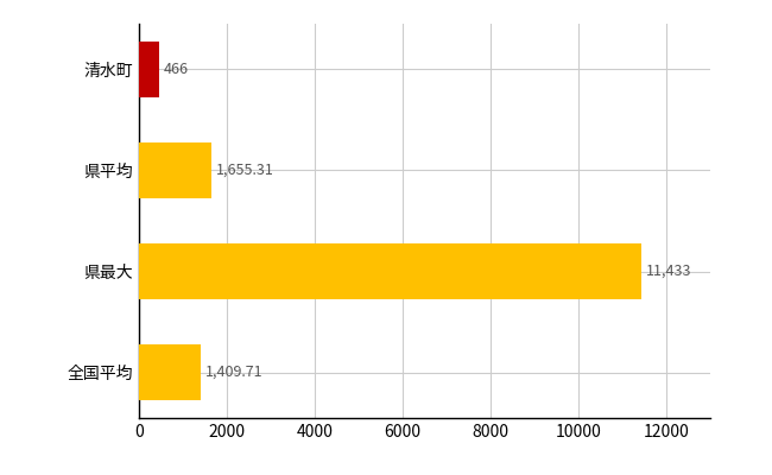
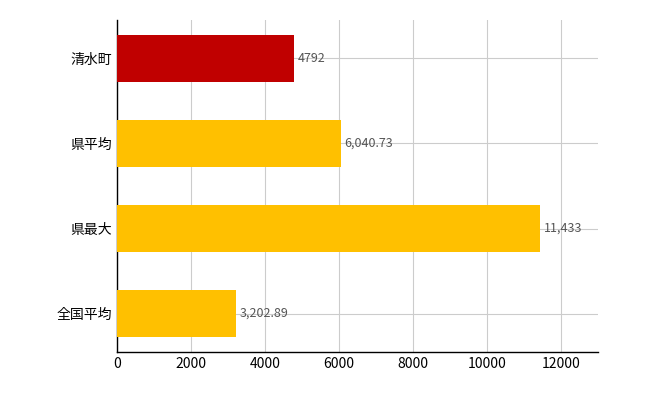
清水町: 466 -> 4792
県平均: 1,655.31 -> 6,040.73
全国平均: 1,409.71 -> 3,202.89
